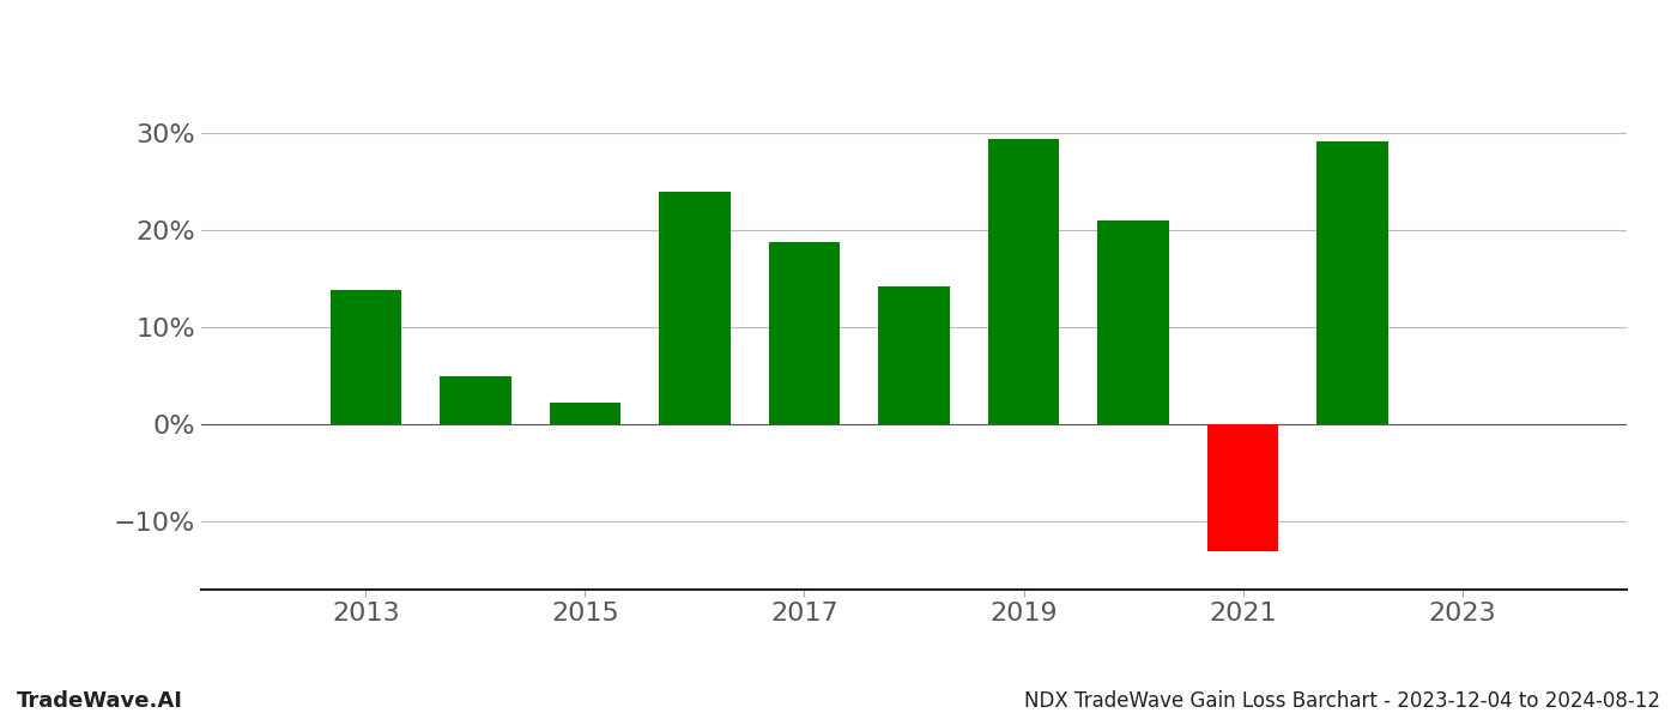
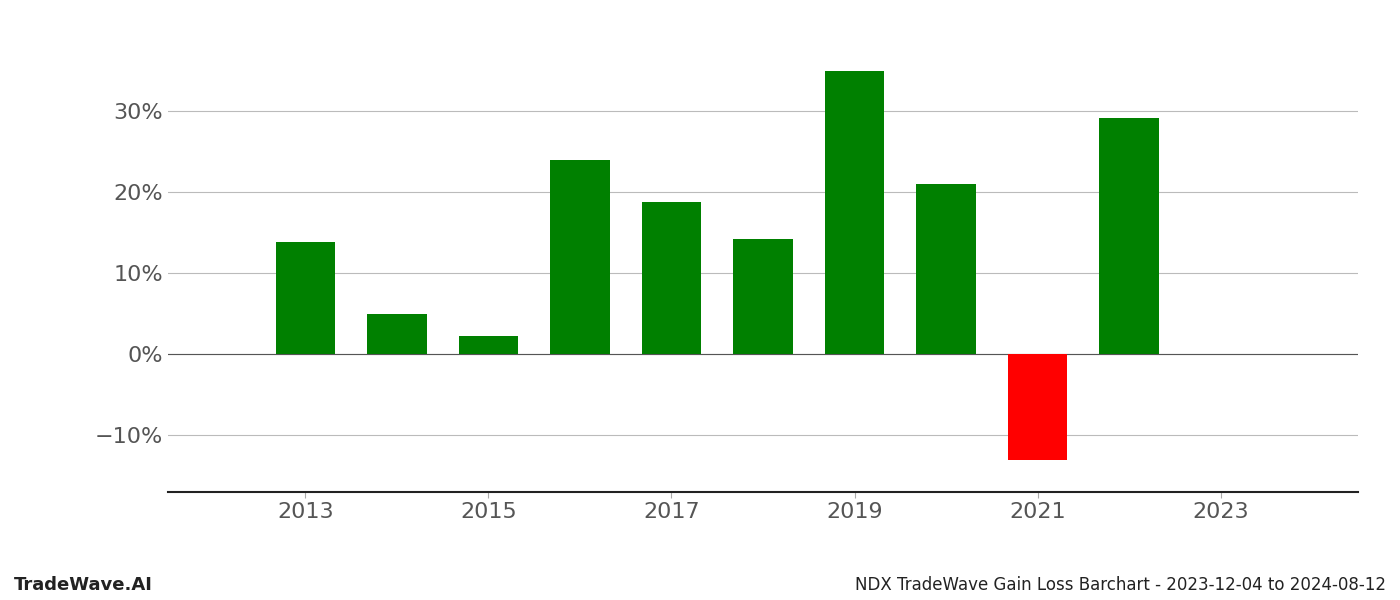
2019: 29.4% -> 35.0%
